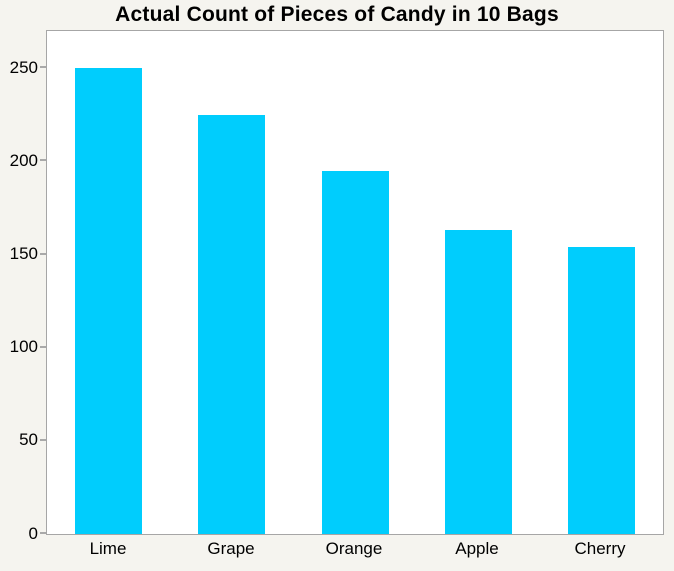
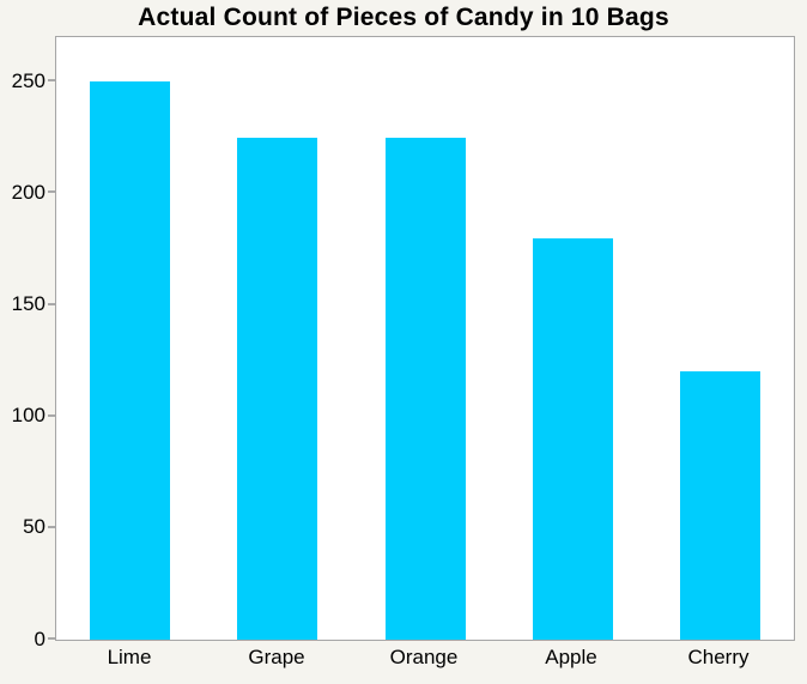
Orange: 195 -> 225
Apple: 163 -> 180
Cherry: 154 -> 120
